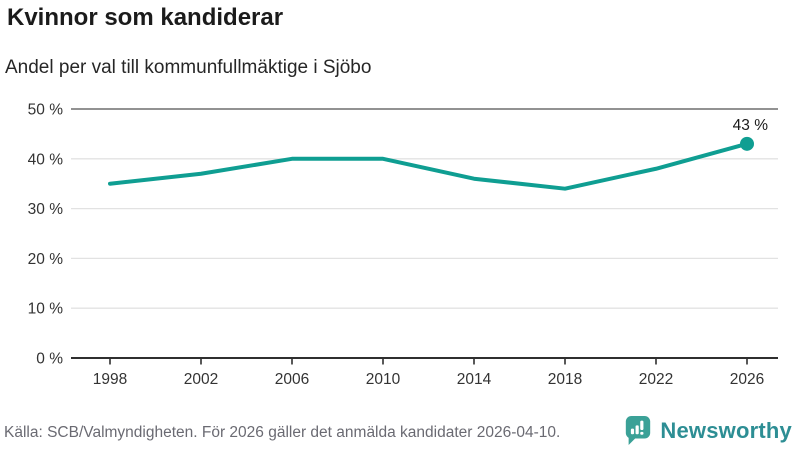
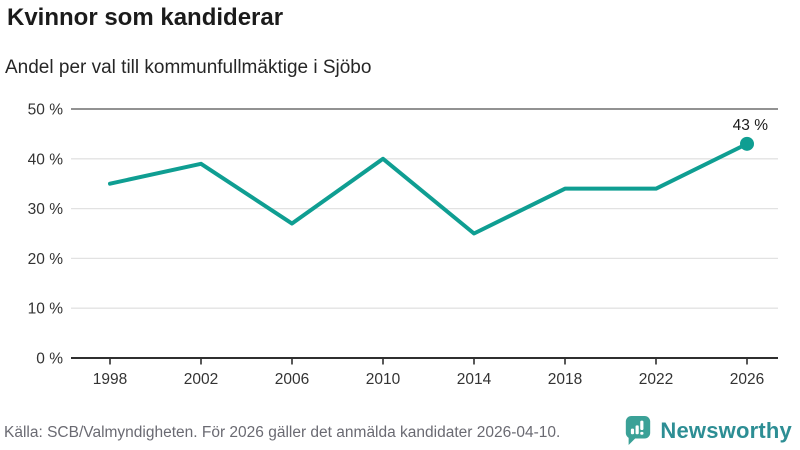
2002: 37% -> 39%
2006: 40% -> 27%
2014: 36% -> 25%
2022: 38% -> 34%
